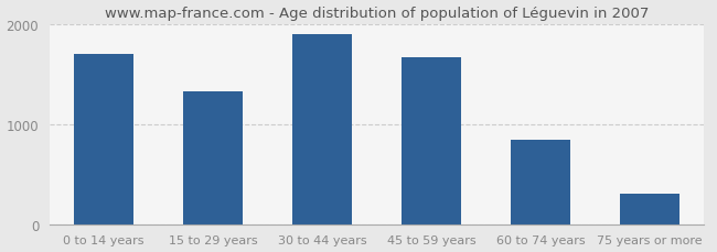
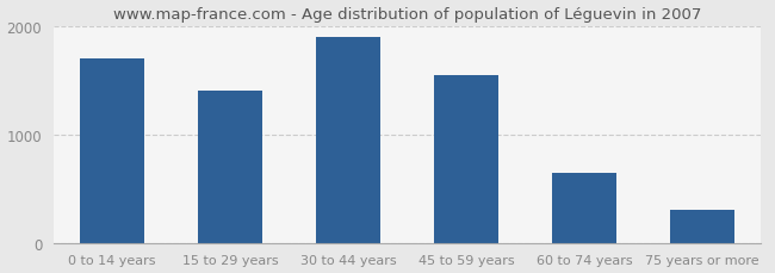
15 to 29 years: 1320 -> 1400
45 to 59 years: 1660 -> 1550
60 to 74 years: 840 -> 650
